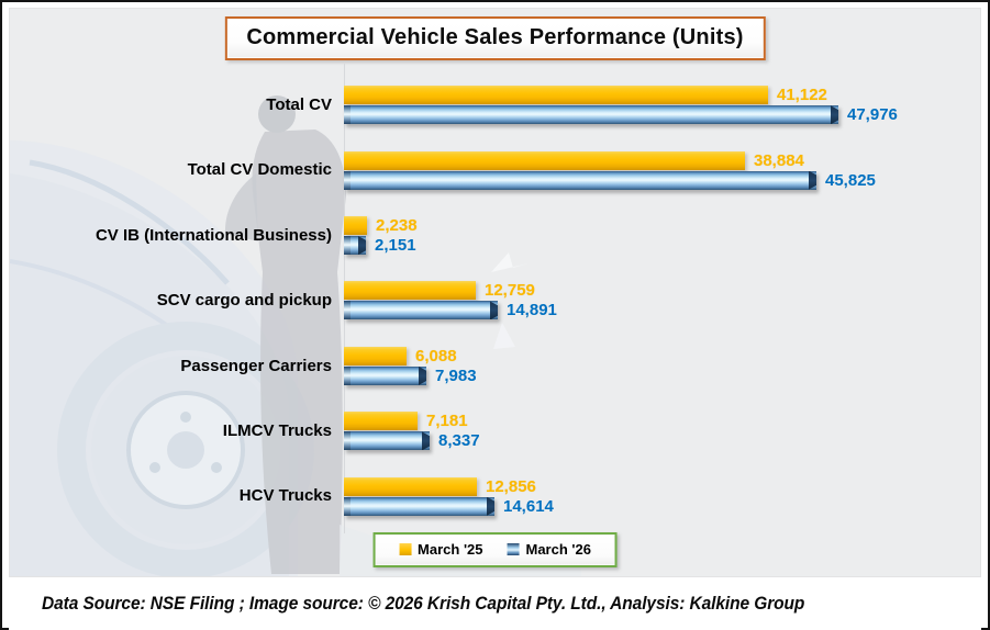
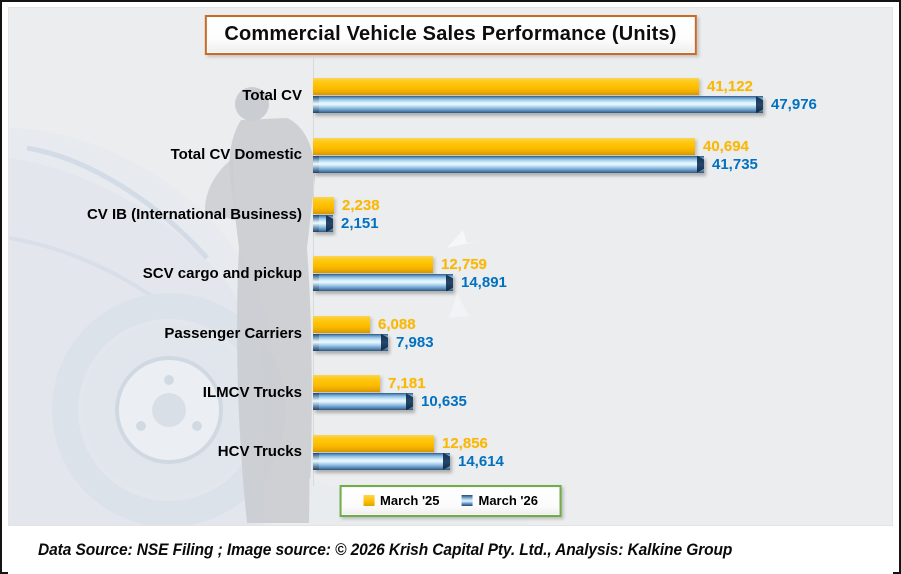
March '25/Total CV Domestic: 38,884 -> 40,694
March '26/Total CV Domestic: 45,825 -> 41,735
March '26/ILMCV Trucks: 8,337 -> 10,635
